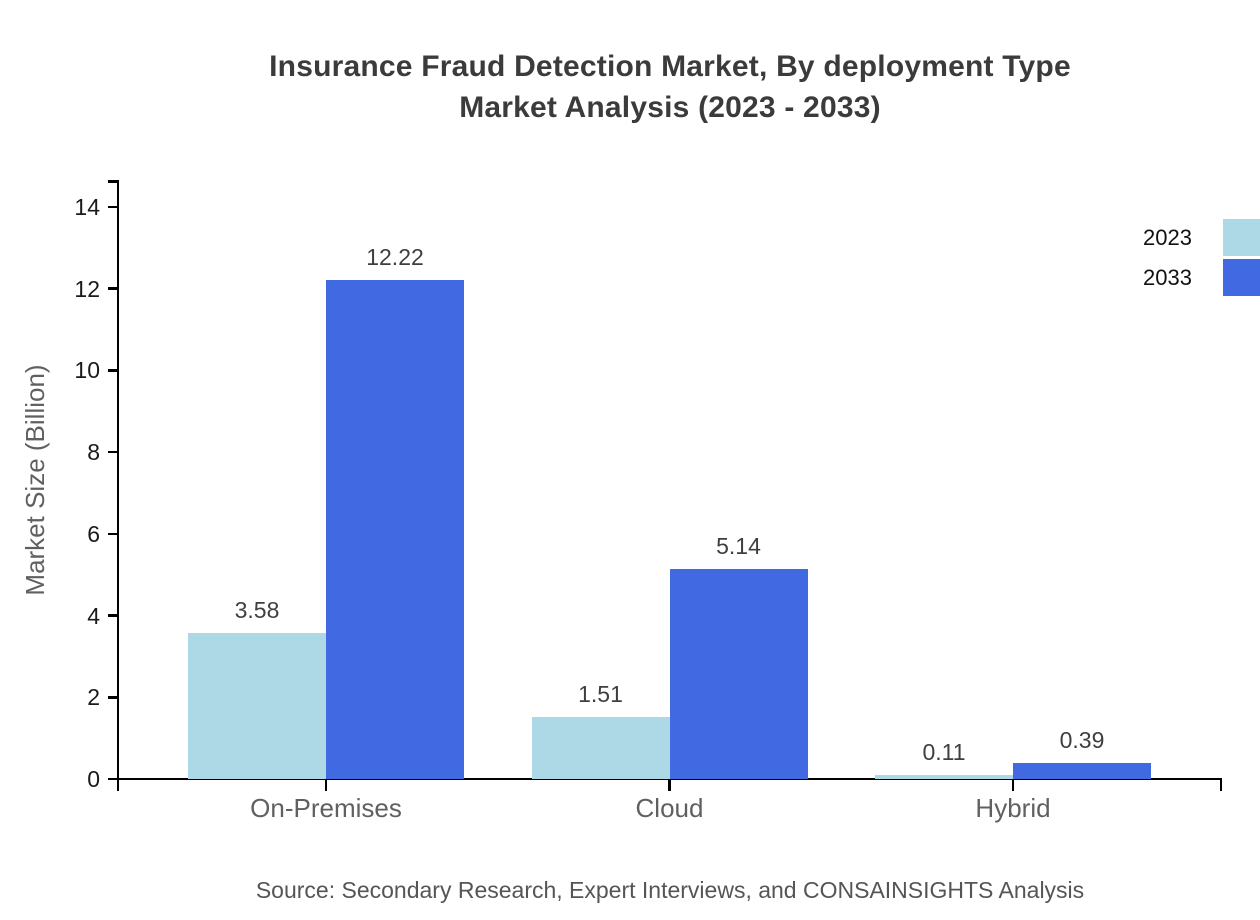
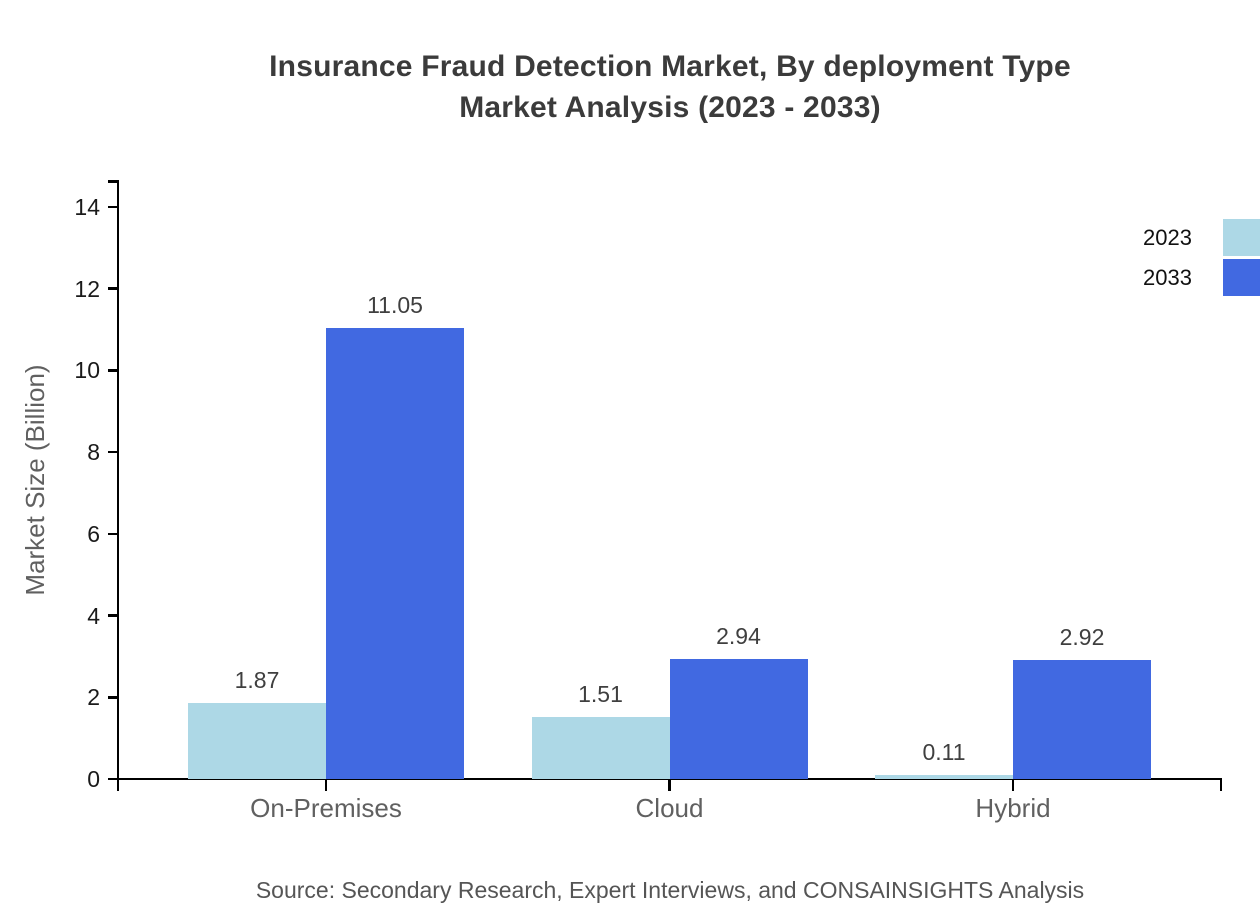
2023/On-Premises: 3.58 -> 1.87
2033/On-Premises: 12.22 -> 11.05
2033/Cloud: 5.14 -> 2.94
2033/Hybrid: 0.39 -> 2.92
